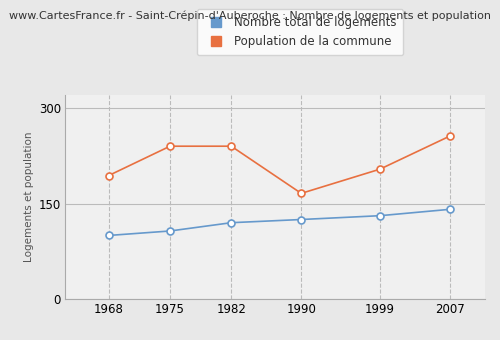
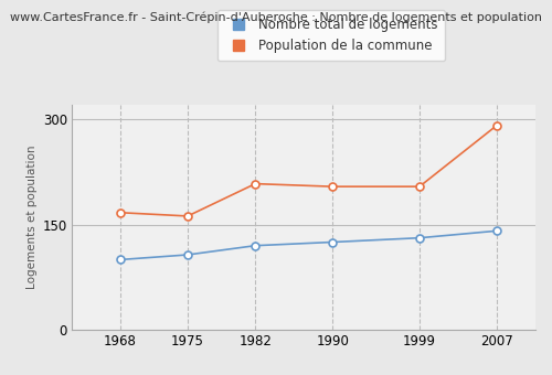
Population de la commune/1968: 194 -> 167
Population de la commune/1975: 240 -> 162
Population de la commune/1982: 240 -> 208
Population de la commune/1990: 166 -> 204
Population de la commune/2007: 256 -> 291
